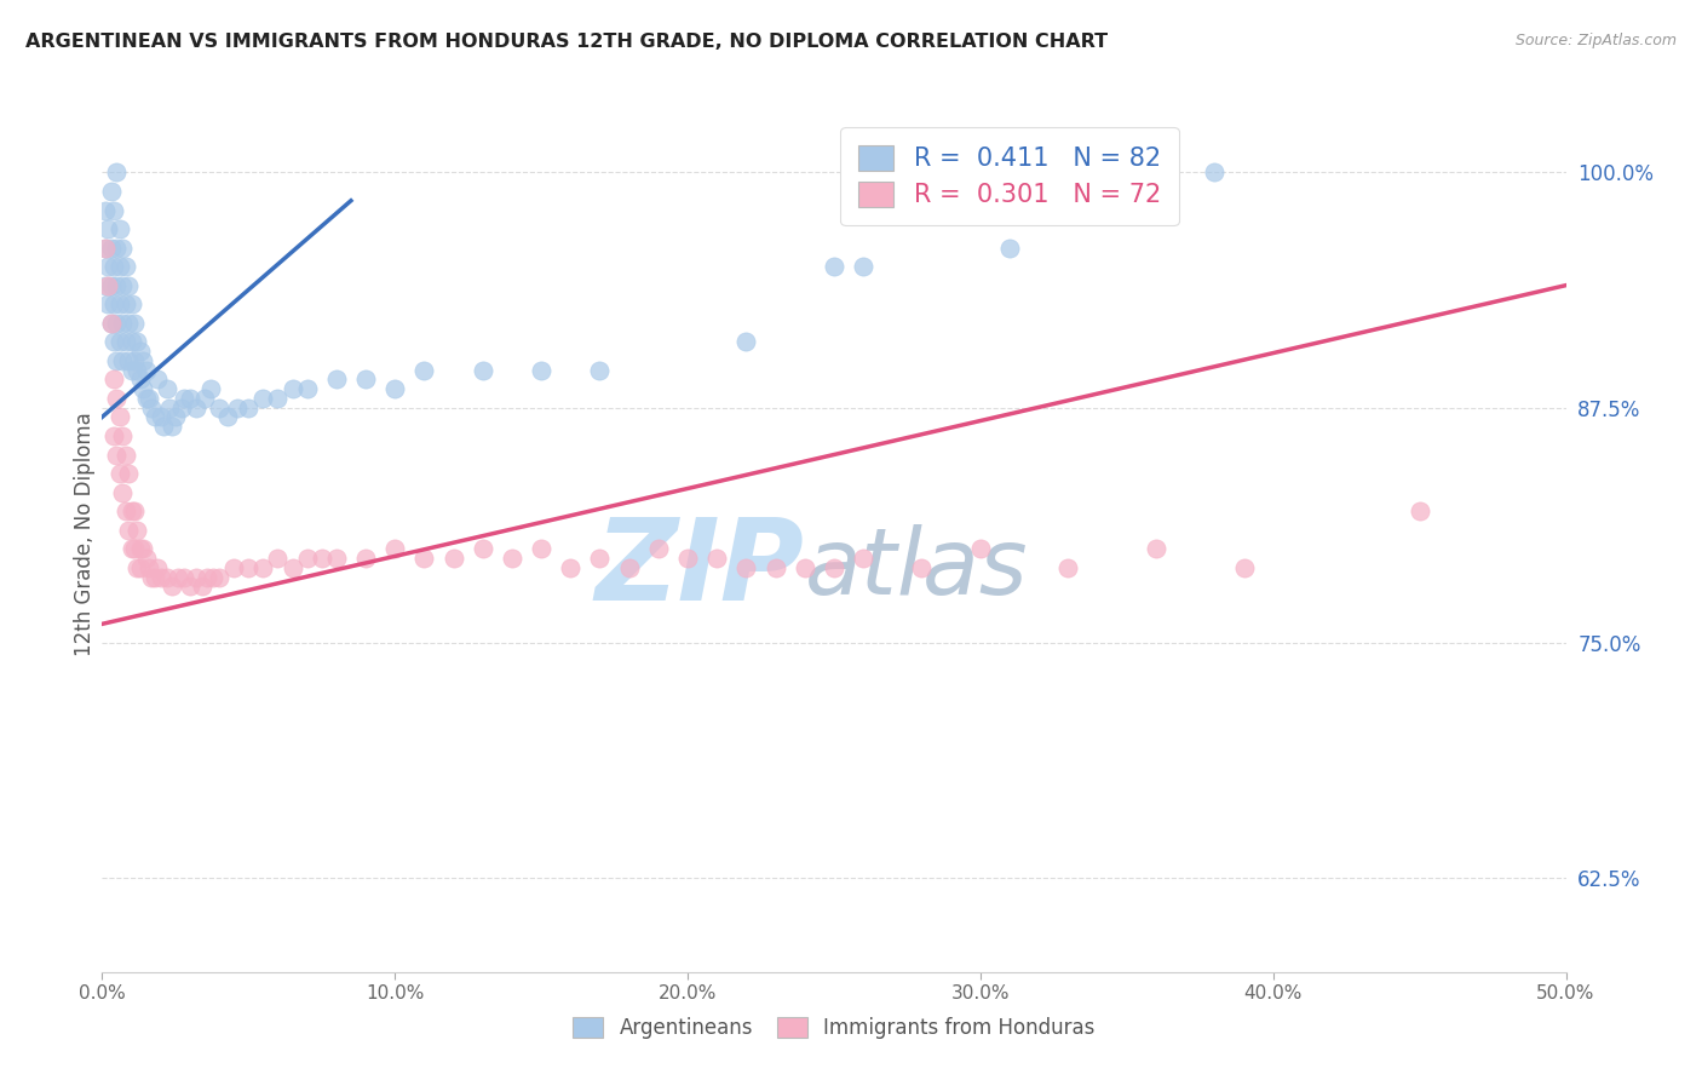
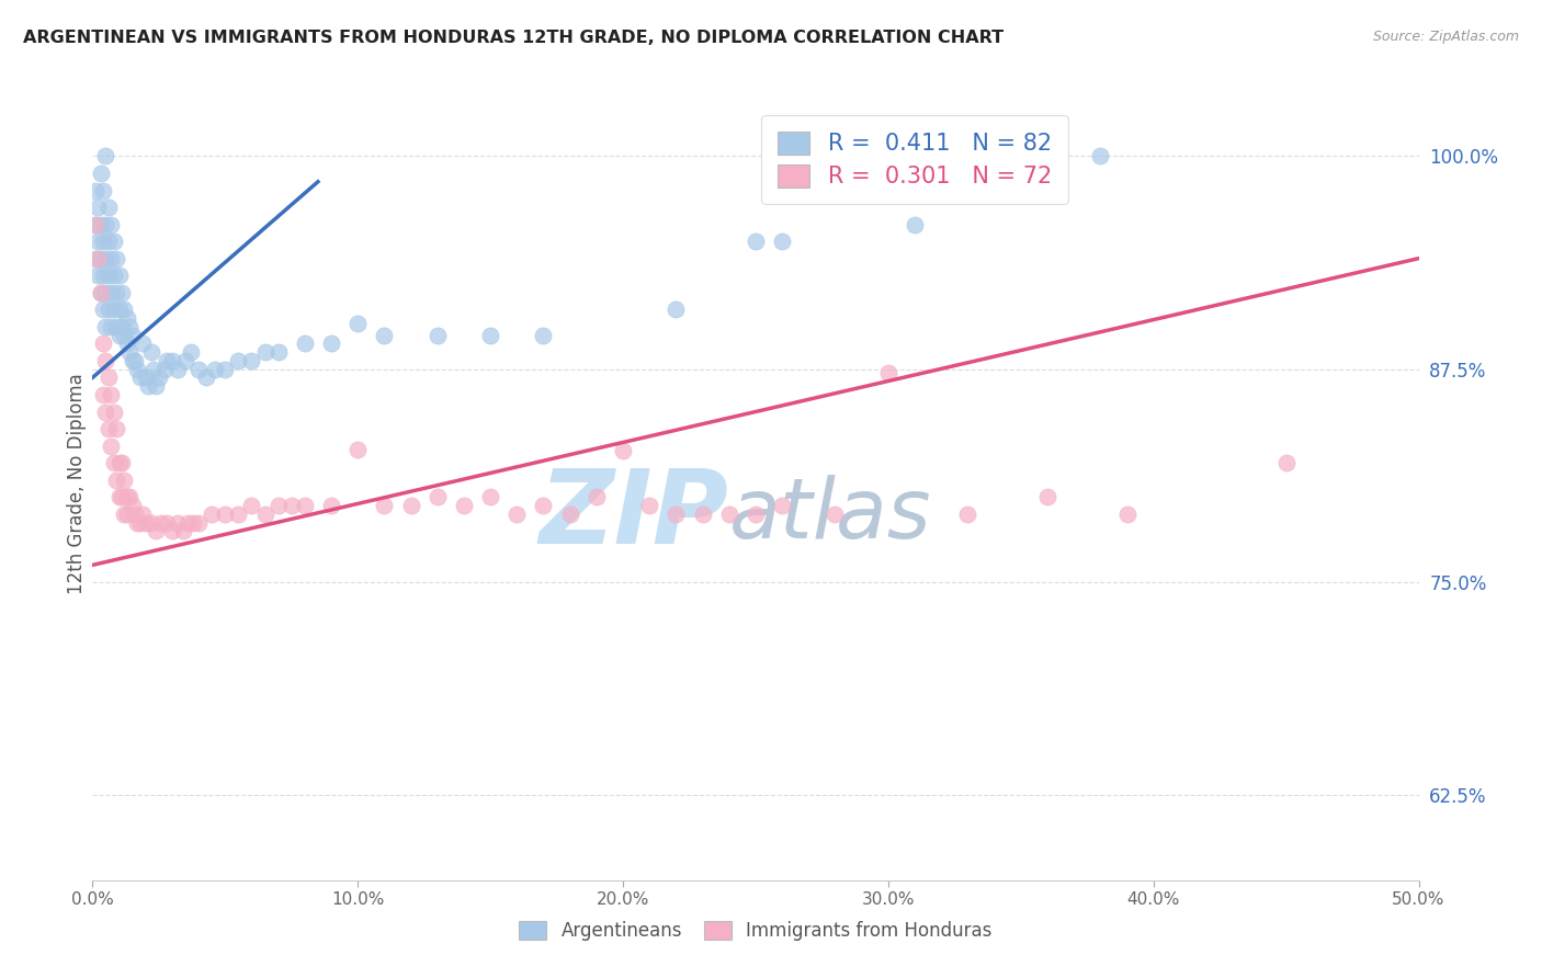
Argentineans/10.0%: 88.5% -> 90.2%
Immigrants from Honduras/10.0%: 80.0% -> 82.8%
Immigrants from Honduras/20.0%: 79.5% -> 82.7%
Immigrants from Honduras/30.0%: 80.0% -> 87.3%
